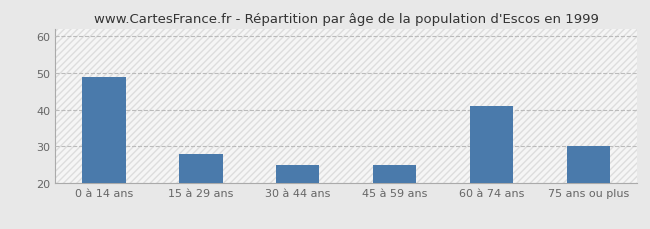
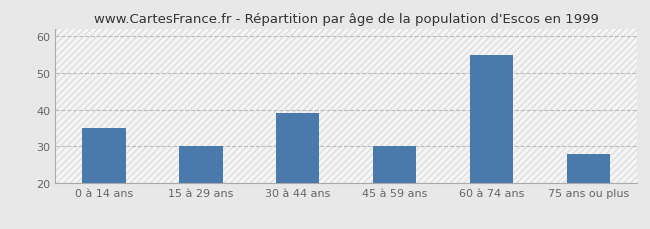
0 à 14 ans: 49 -> 35
15 à 29 ans: 28 -> 30
30 à 44 ans: 25 -> 39
45 à 59 ans: 25 -> 30
60 à 74 ans: 41 -> 55
75 ans ou plus: 30 -> 28
